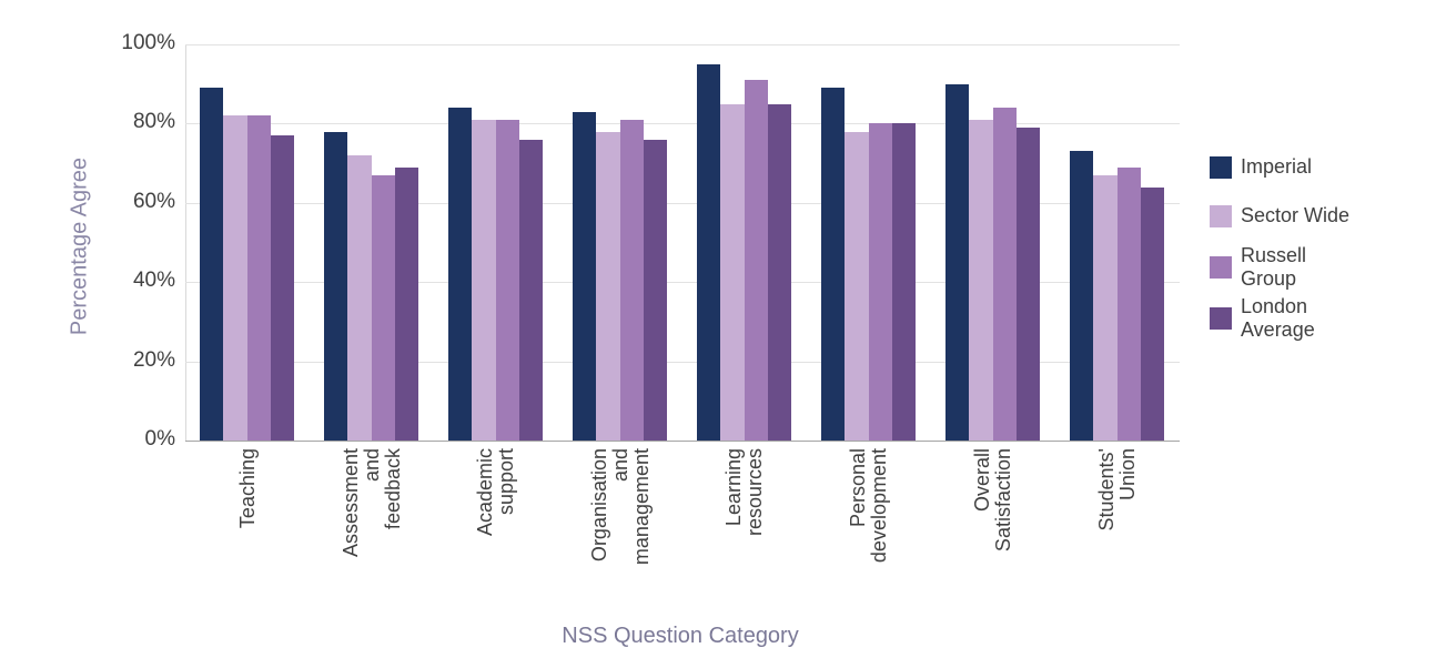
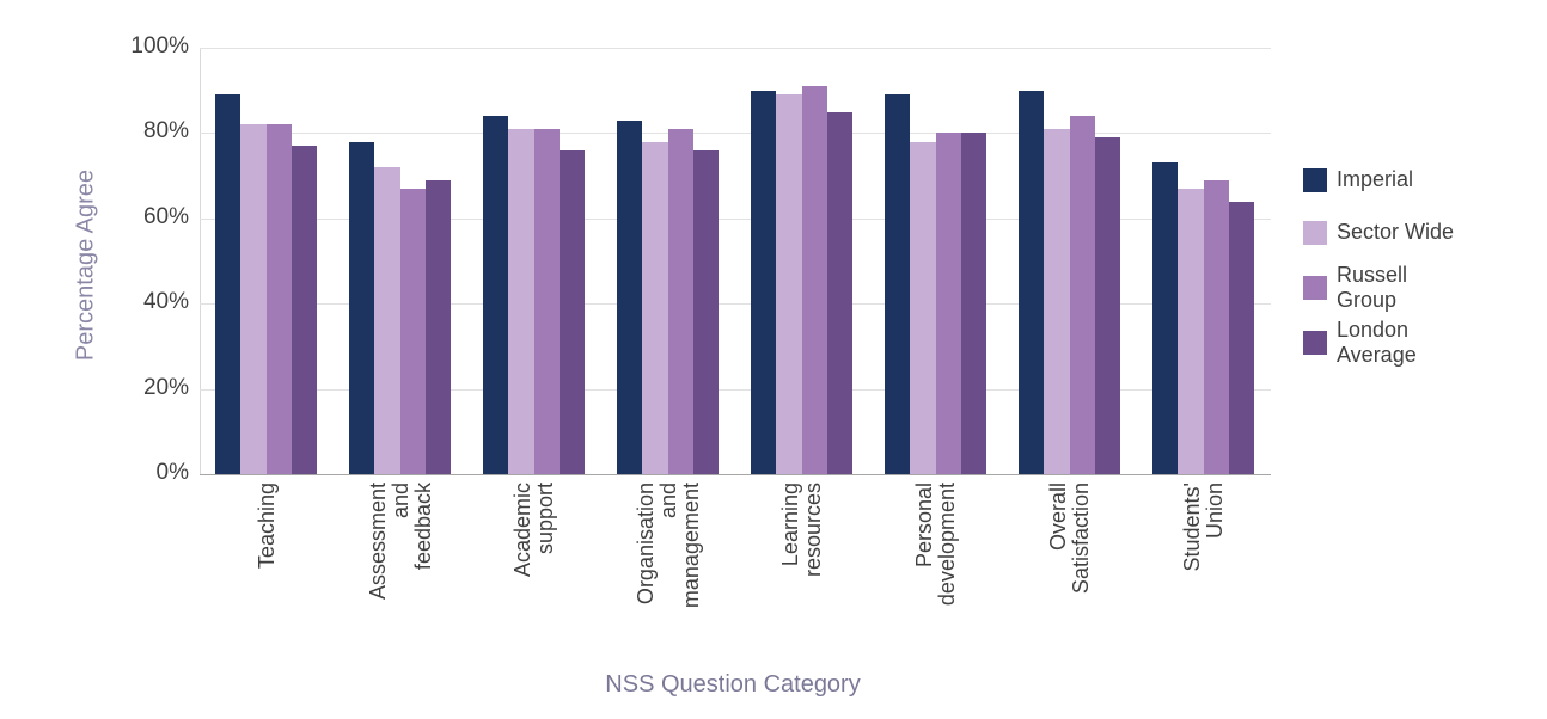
Imperial/Learning resources: 95% -> 90%
Sector Wide/Learning resources: 85% -> 89%
